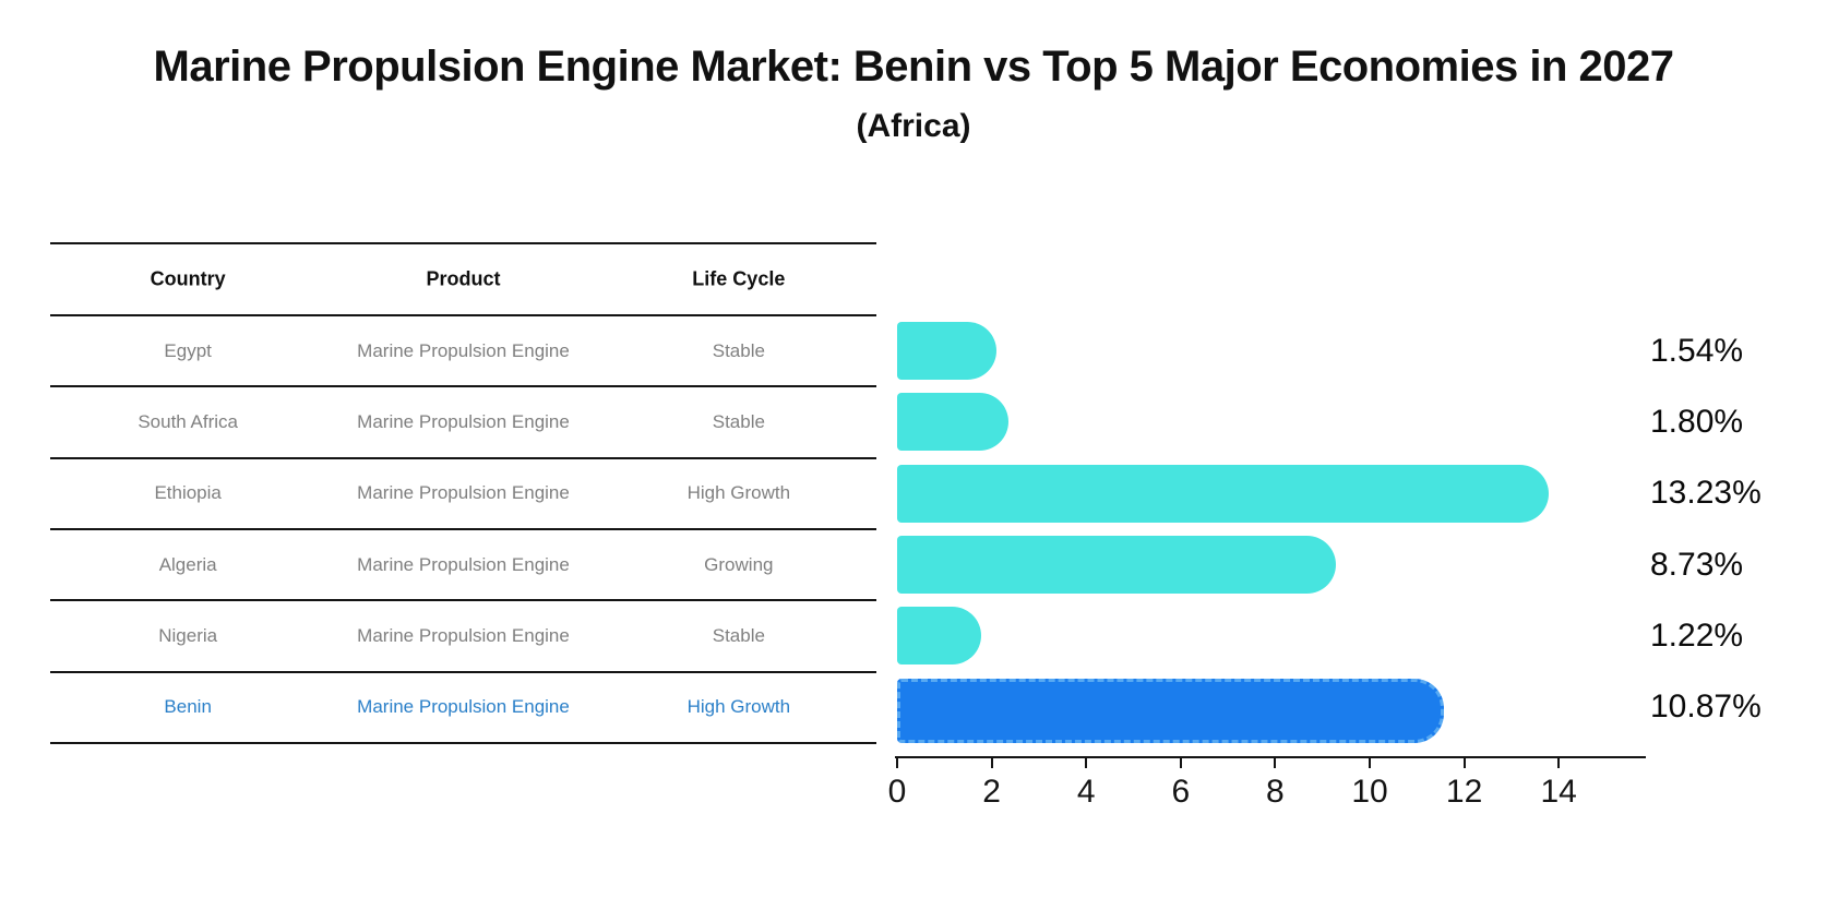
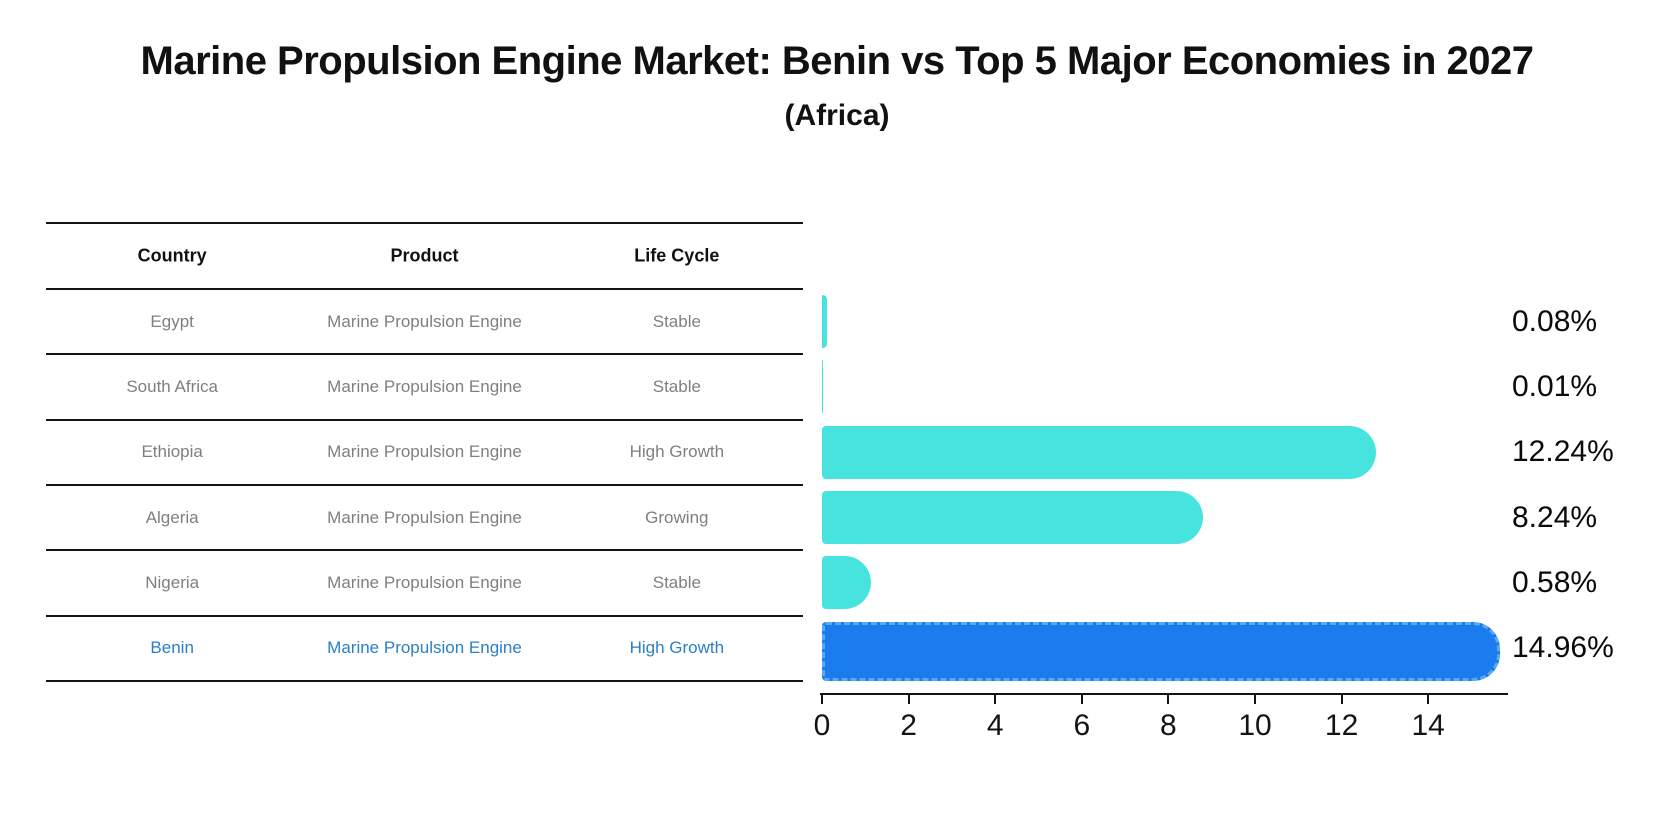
Egypt: 1.54% -> 0.08%
South Africa: 1.80% -> 0.01%
Ethiopia: 13.23% -> 12.24%
Algeria: 8.73% -> 8.24%
Nigeria: 1.22% -> 0.58%
Benin: 10.87% -> 14.96%
